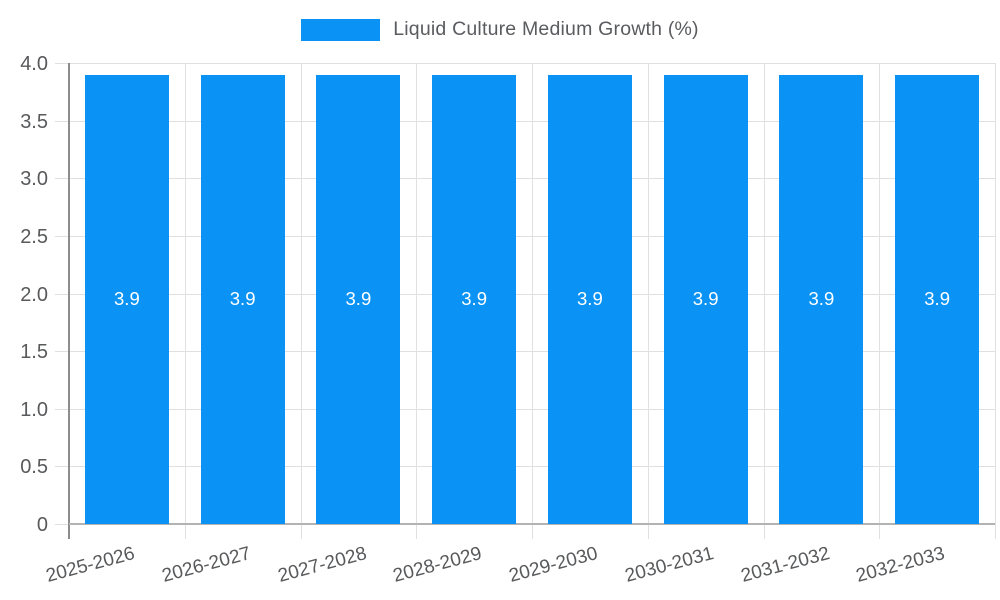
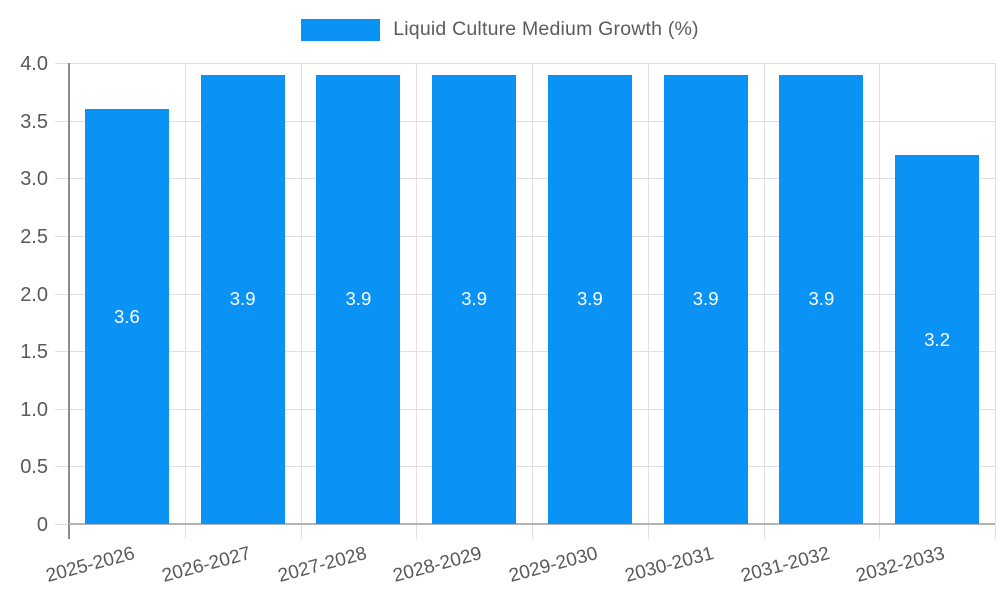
2025-2026: 3.9 -> 3.6
2032-2033: 3.9 -> 3.2
